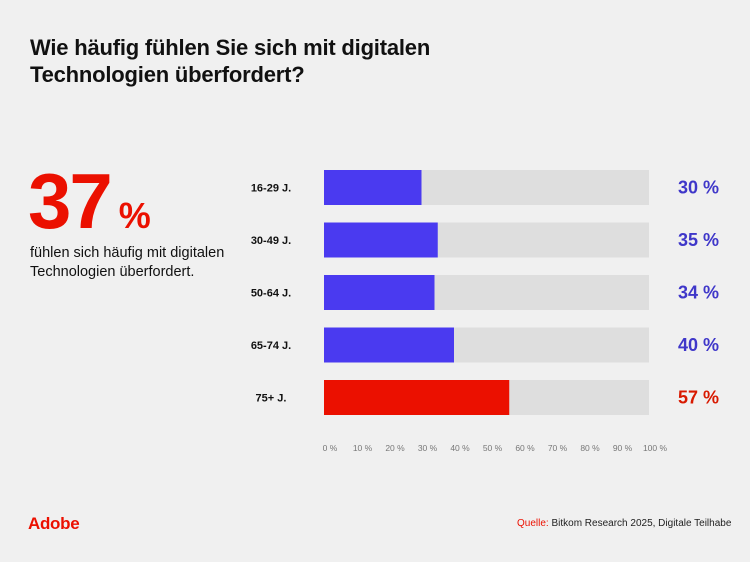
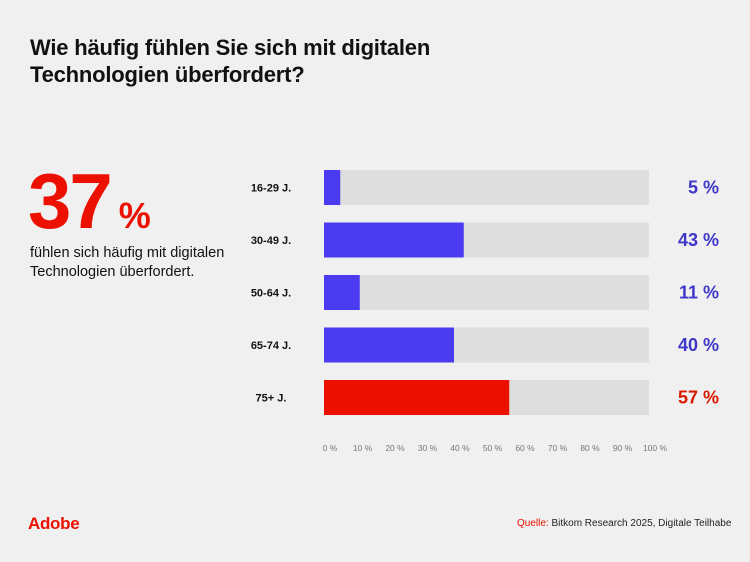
16-29 J.: 30 -> 5
30-49 J.: 35 -> 43
50-64 J.: 34 -> 11
